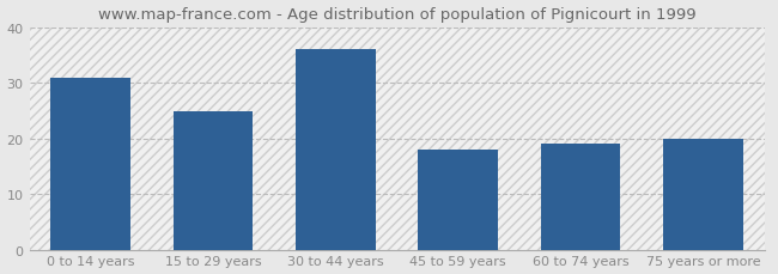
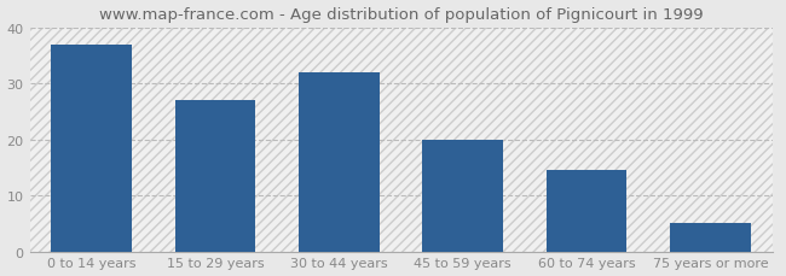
0 to 14 years: 31.0 -> 37.0
15 to 29 years: 25.0 -> 27.0
30 to 44 years: 36.0 -> 32.0
45 to 59 years: 18.0 -> 20.0
60 to 74 years: 19.0 -> 14.5
75 years or more: 20.0 -> 5.0
